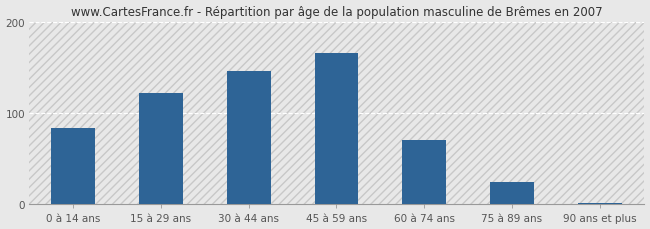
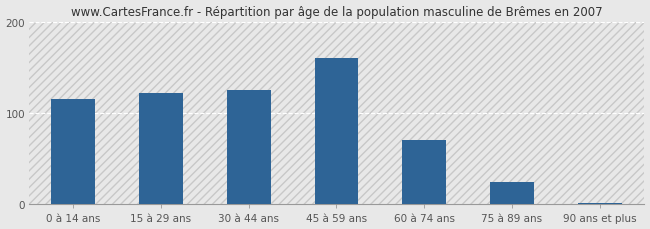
0 à 14 ans: 84 -> 115
30 à 44 ans: 146 -> 125
45 à 59 ans: 166 -> 160
